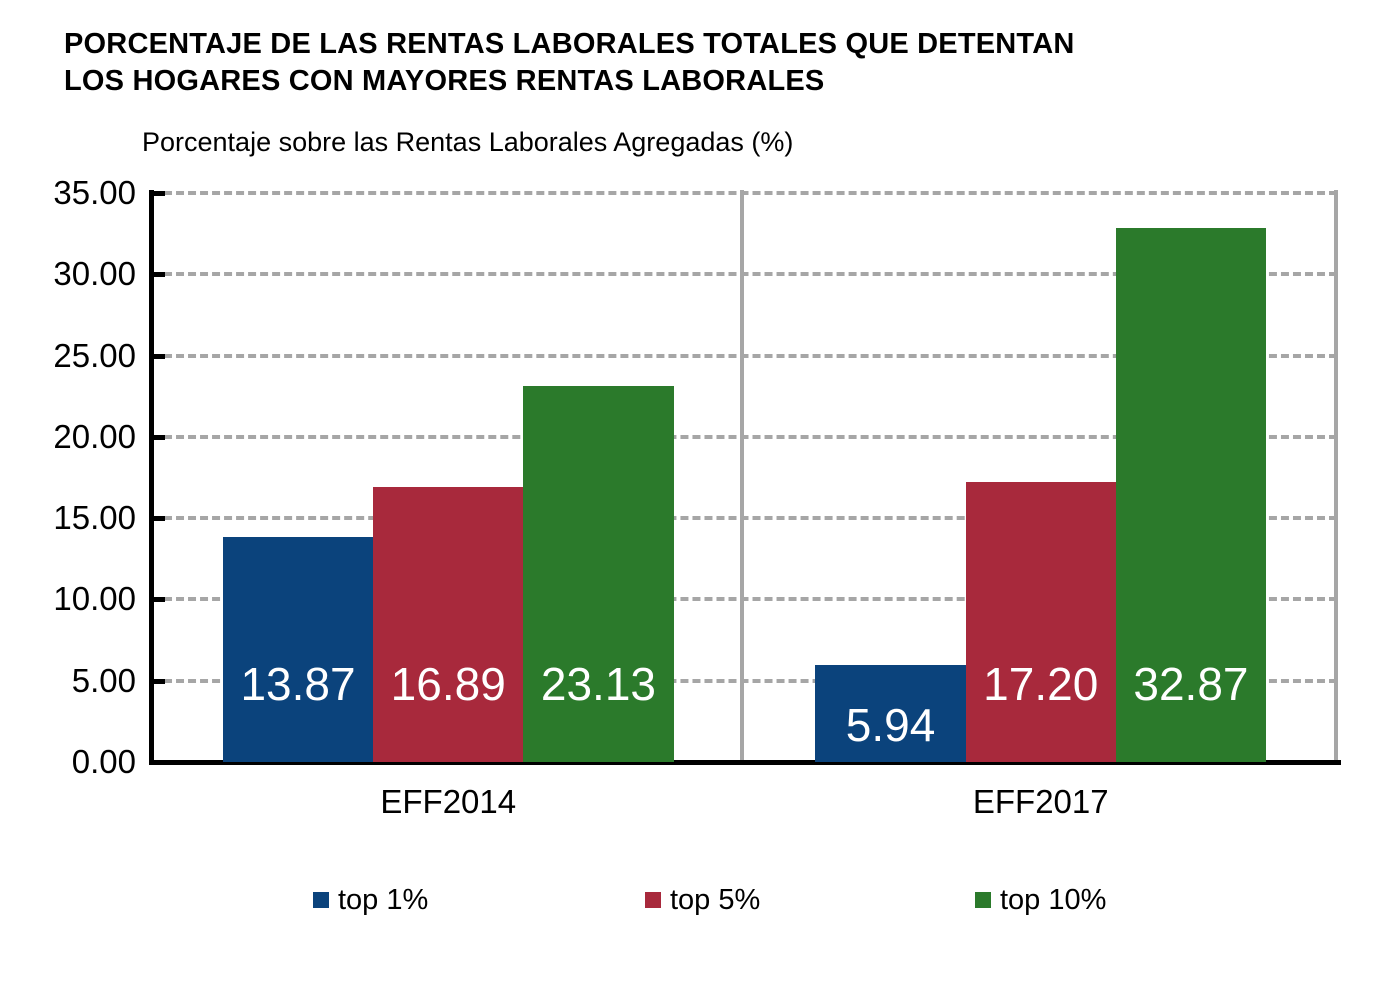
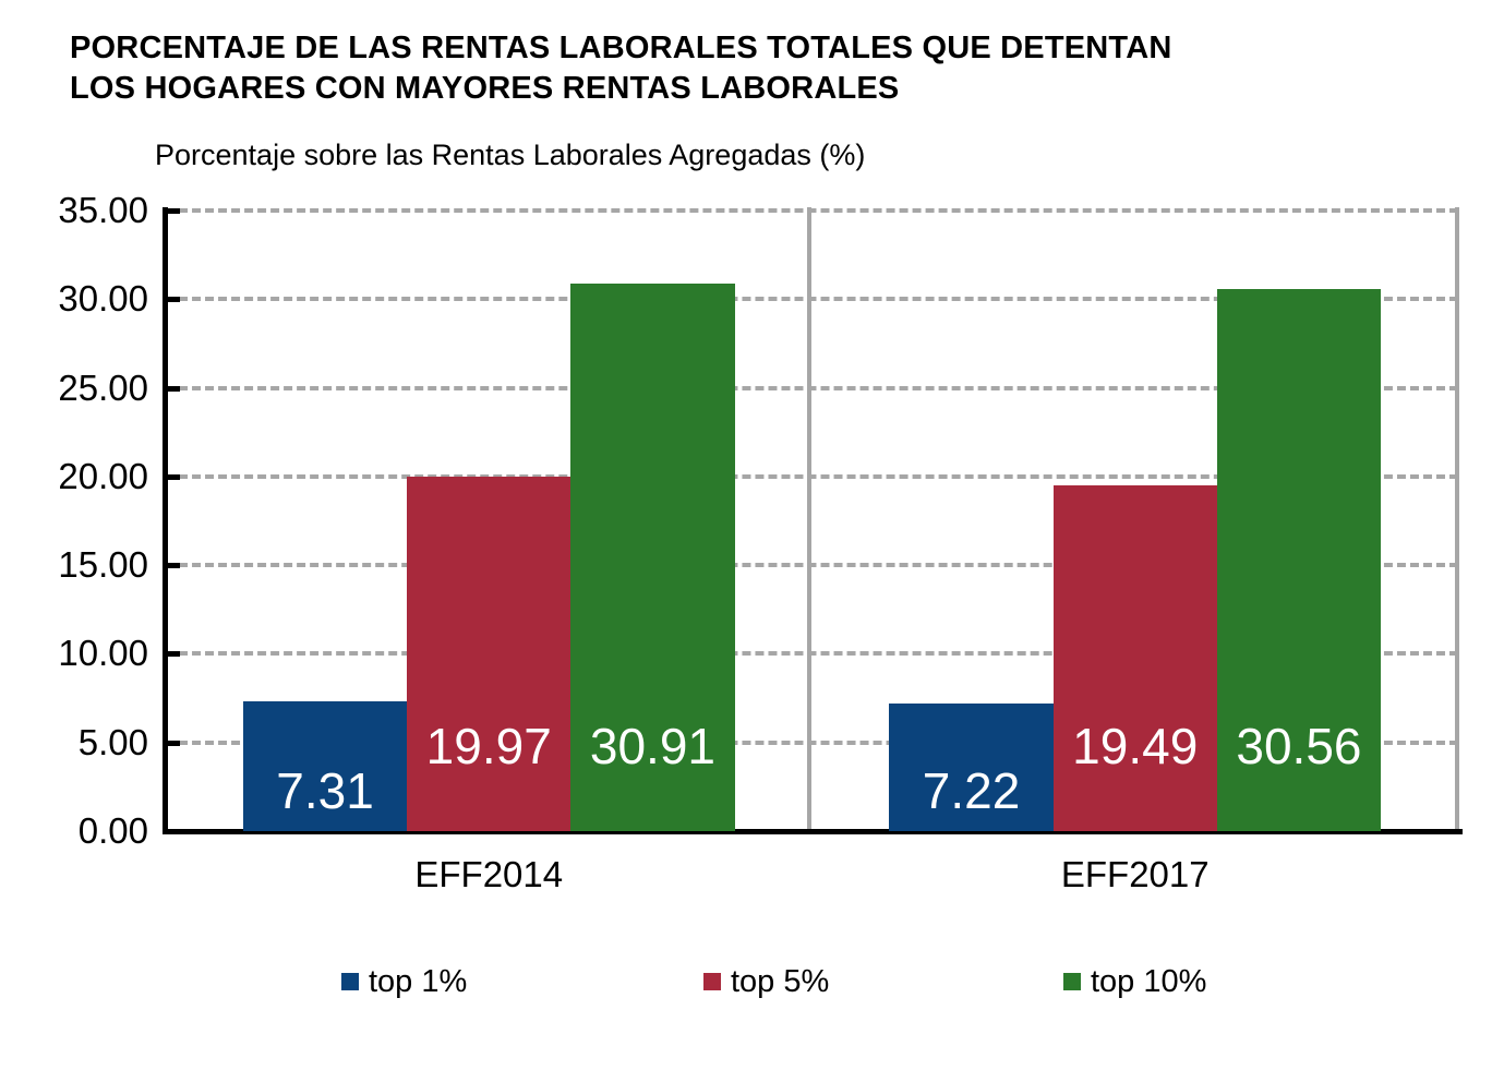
top 1%/EFF2014: 13.87 -> 7.31
top 5%/EFF2014: 16.89 -> 19.97
top 10%/EFF2014: 23.13 -> 30.91
top 1%/EFF2017: 5.94 -> 7.22
top 5%/EFF2017: 17.20 -> 19.49
top 10%/EFF2017: 32.87 -> 30.56
